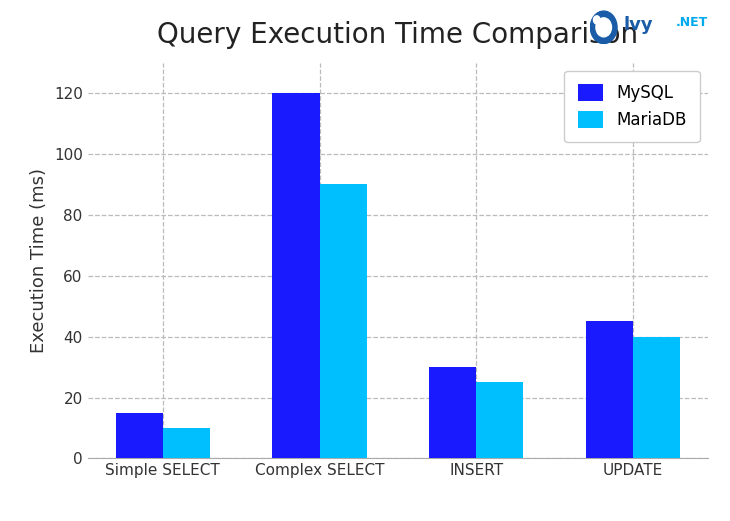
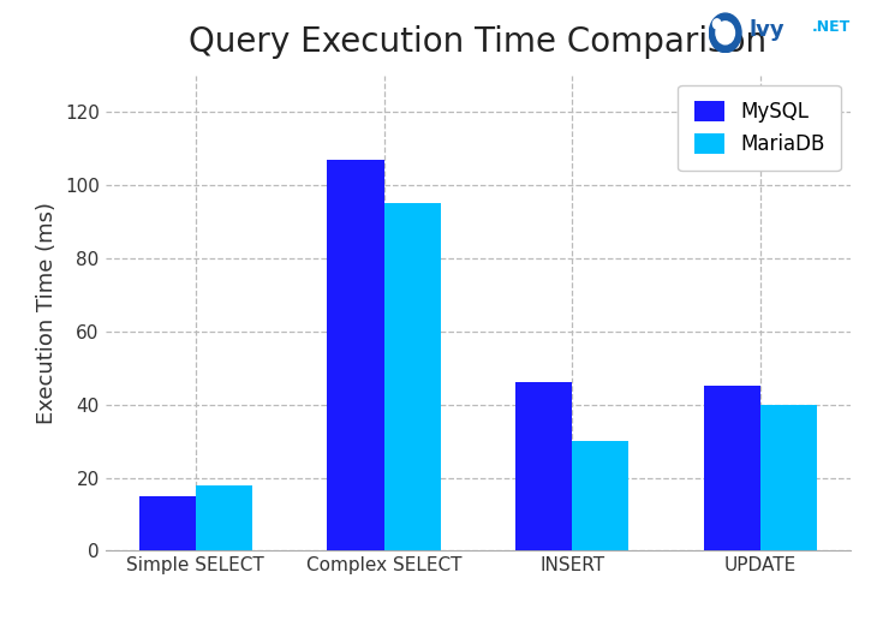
MariaDB/Simple SELECT: 10 -> 18
MySQL/Complex SELECT: 120 -> 107
MariaDB/Complex SELECT: 90 -> 95
MySQL/INSERT: 30 -> 46
MariaDB/INSERT: 25 -> 30
